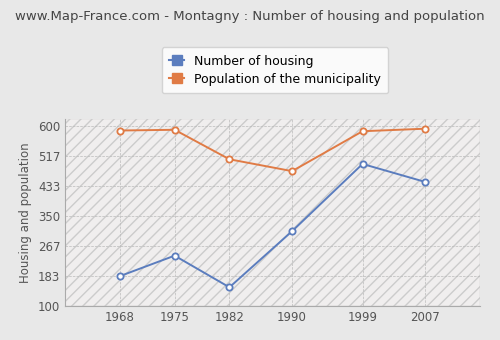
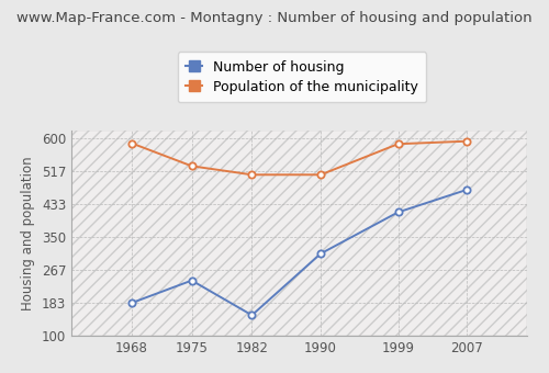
Population of the municipality/1975: 590 -> 530
Population of the municipality/1990: 475 -> 508
Number of housing/1999: 495 -> 413
Number of housing/2007: 445 -> 470
